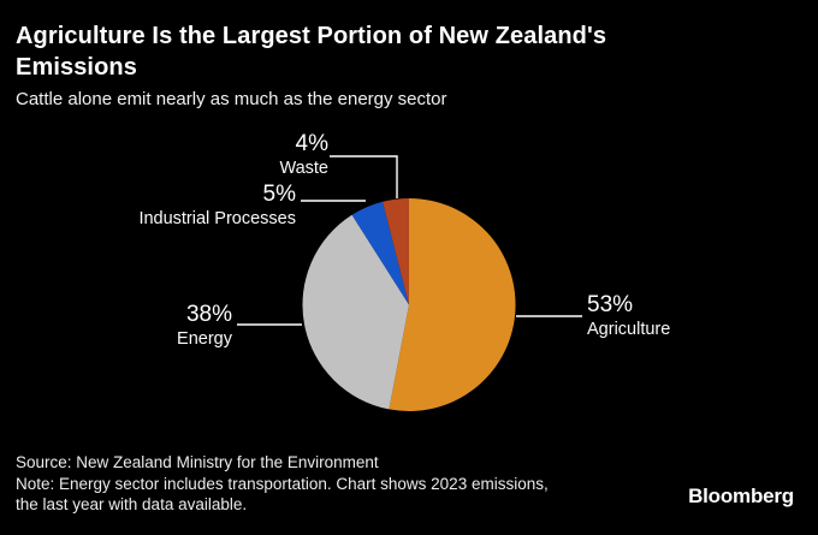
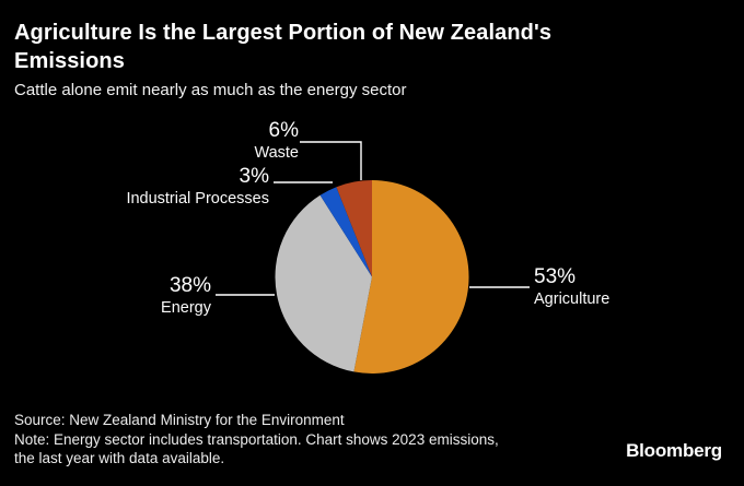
Industrial Processes: 5% -> 3%
Waste: 4% -> 6%
